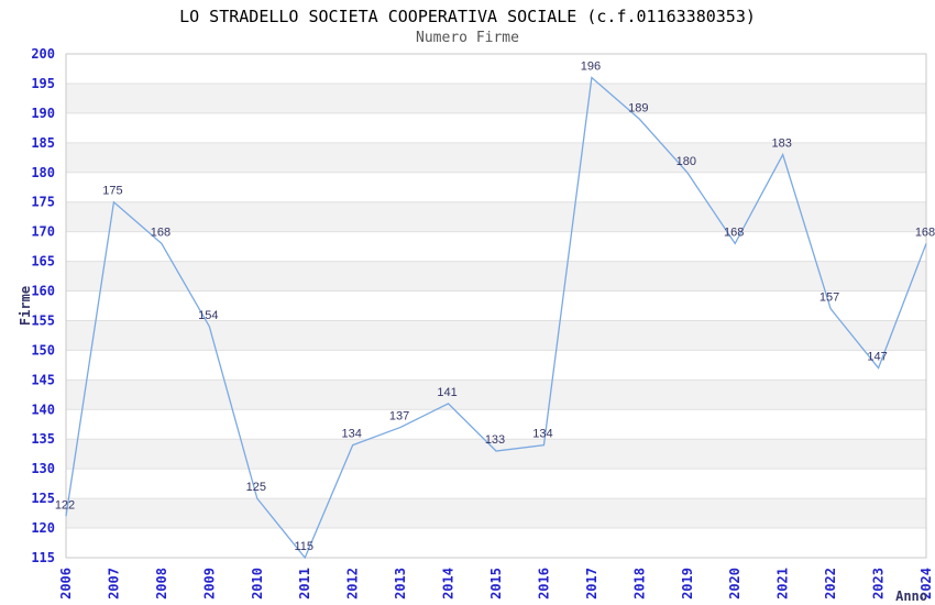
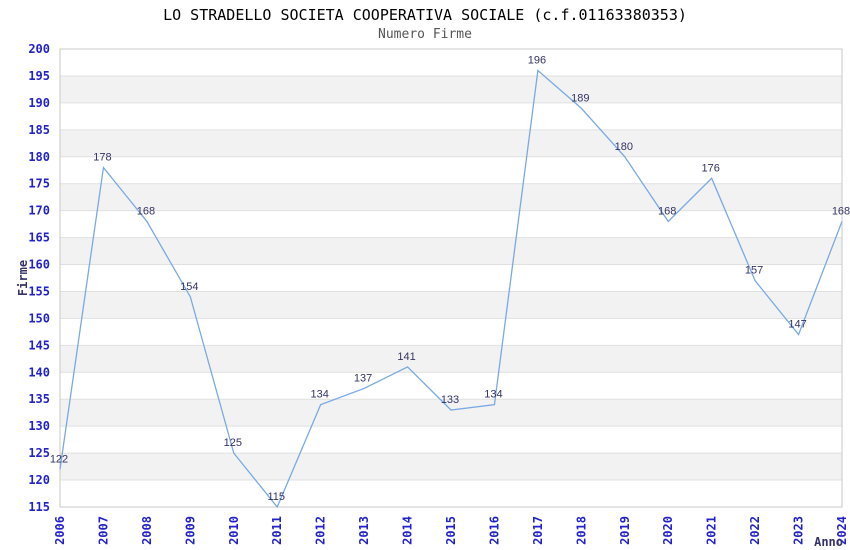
2007: 175 -> 178
2021: 183 -> 176
